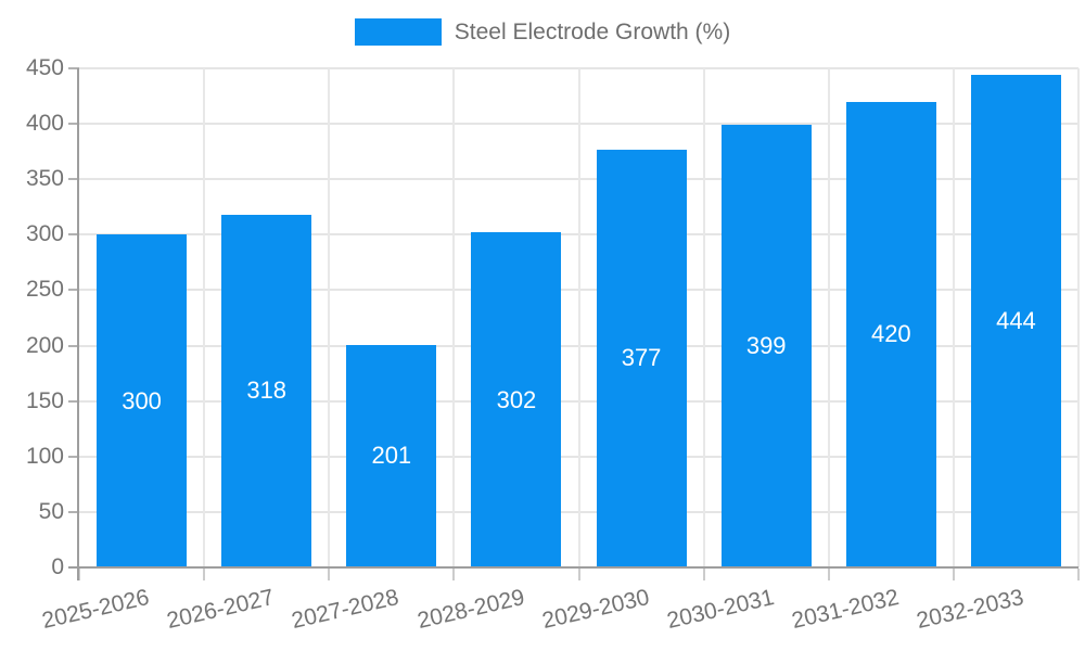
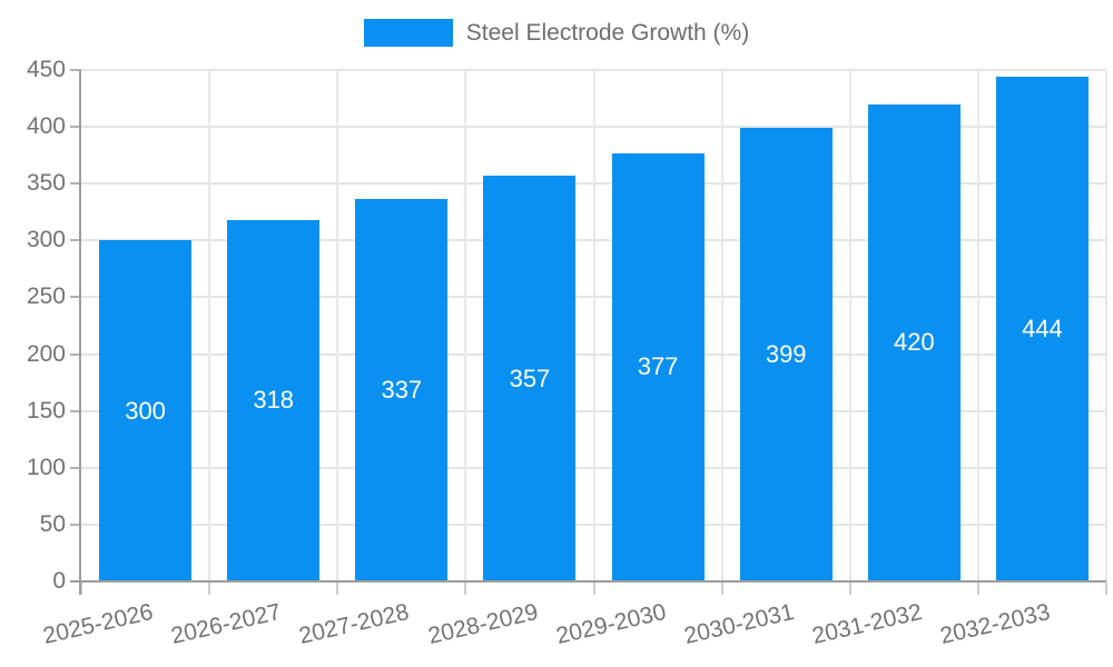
2027-2028: 201 -> 337
2028-2029: 302 -> 357
